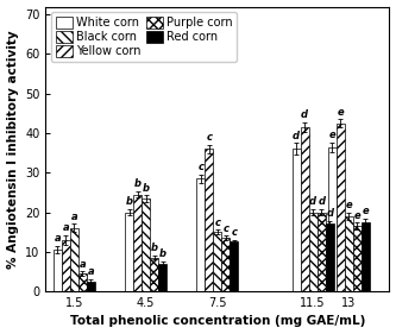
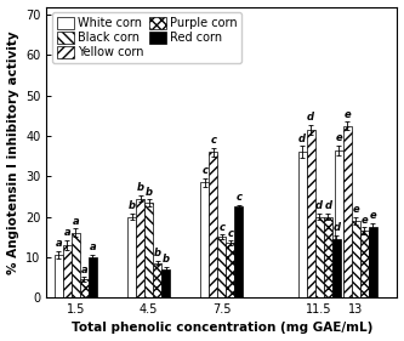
Red corn/1.5: 2.5 -> 10.0
Red corn/7.5: 12.5 -> 22.5
Red corn/11.5: 17.0 -> 14.5
